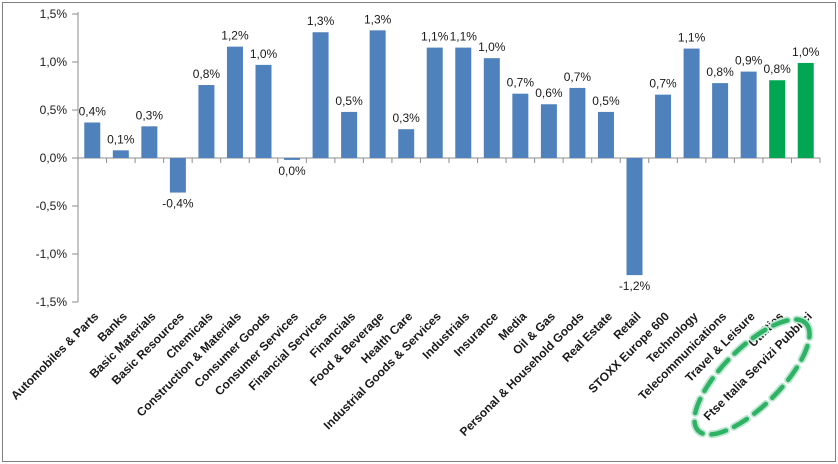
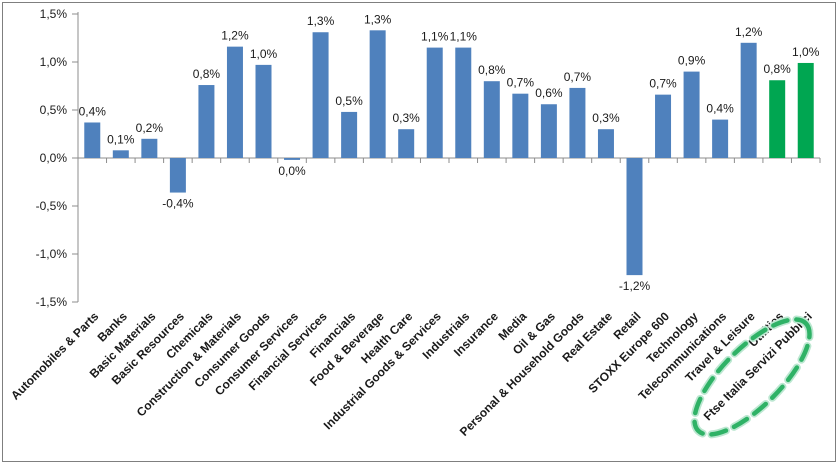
Basic Materials: 0,3% -> 0,2%
Insurance: 1,0% -> 0,8%
Real Estate: 0,5% -> 0,3%
Technology: 1,1% -> 0,9%
Telecommunications: 0,8% -> 0,4%
Travel & Leisure: 0,9% -> 1,2%
